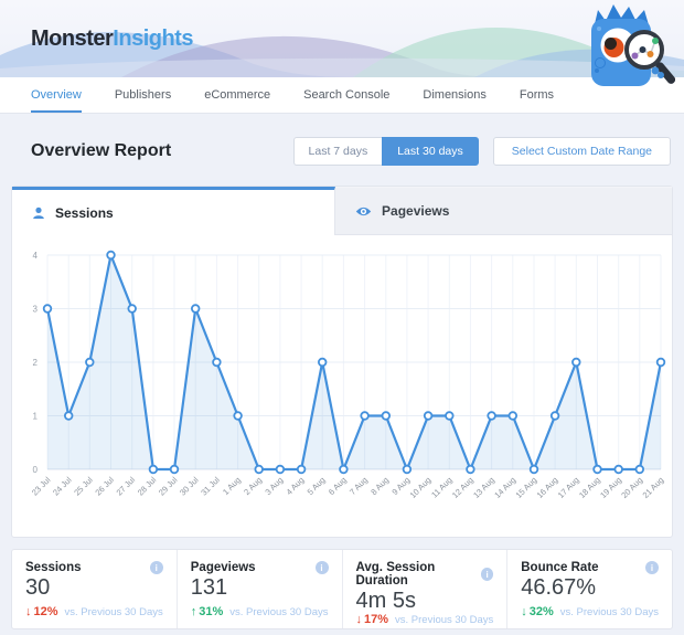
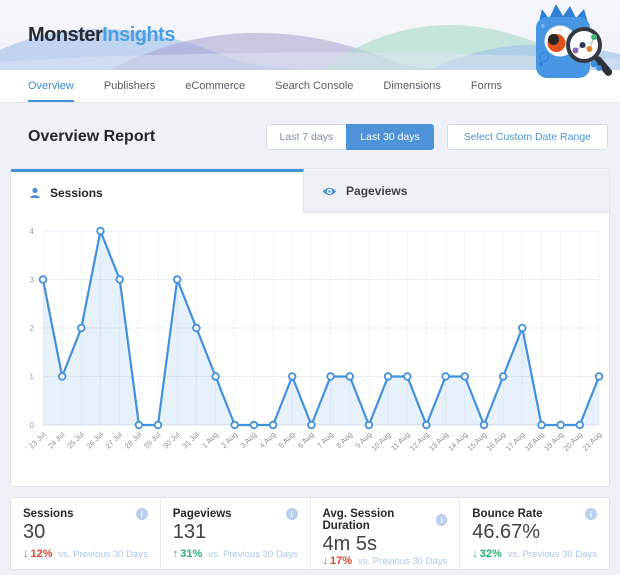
5 Aug: 2 -> 1
21 Aug: 2 -> 1
